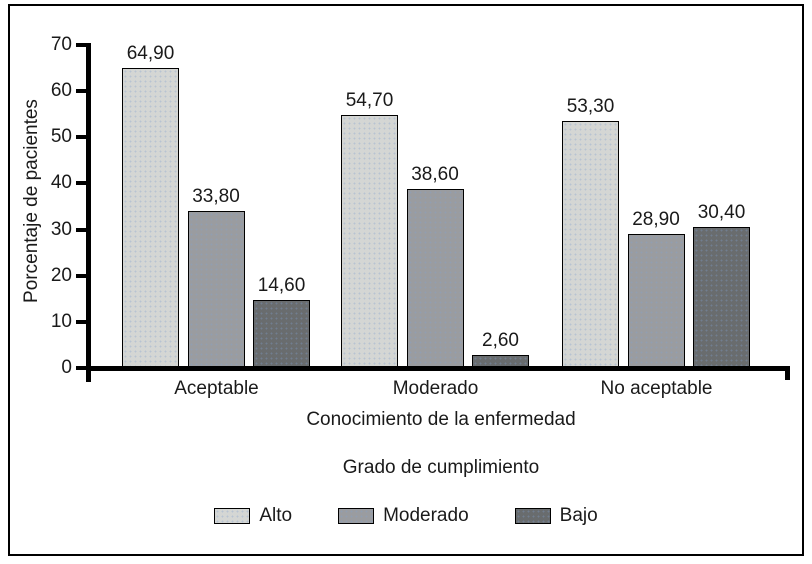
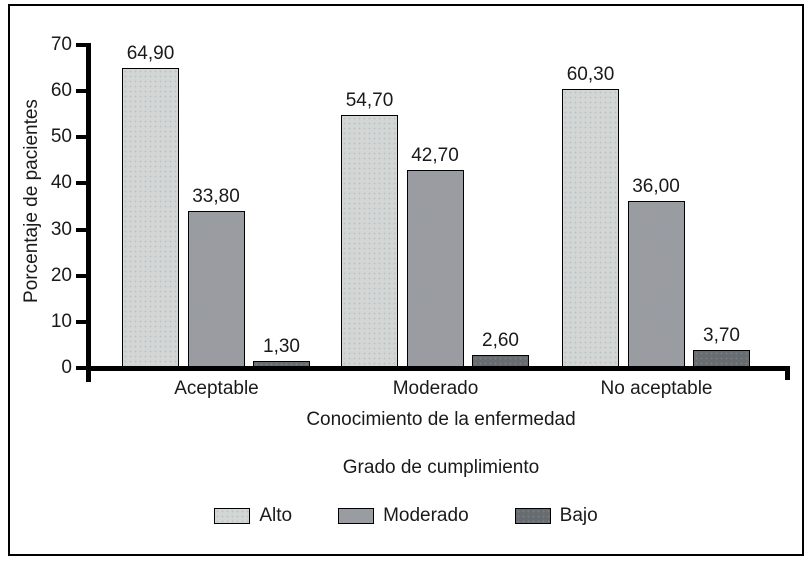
Bajo/Aceptable: 14,60 -> 1,30
Moderado/Moderado: 38,60 -> 42,70
Alto/No aceptable: 53,30 -> 60,30
Moderado/No aceptable: 28,90 -> 36,00
Bajo/No aceptable: 30,40 -> 3,70
